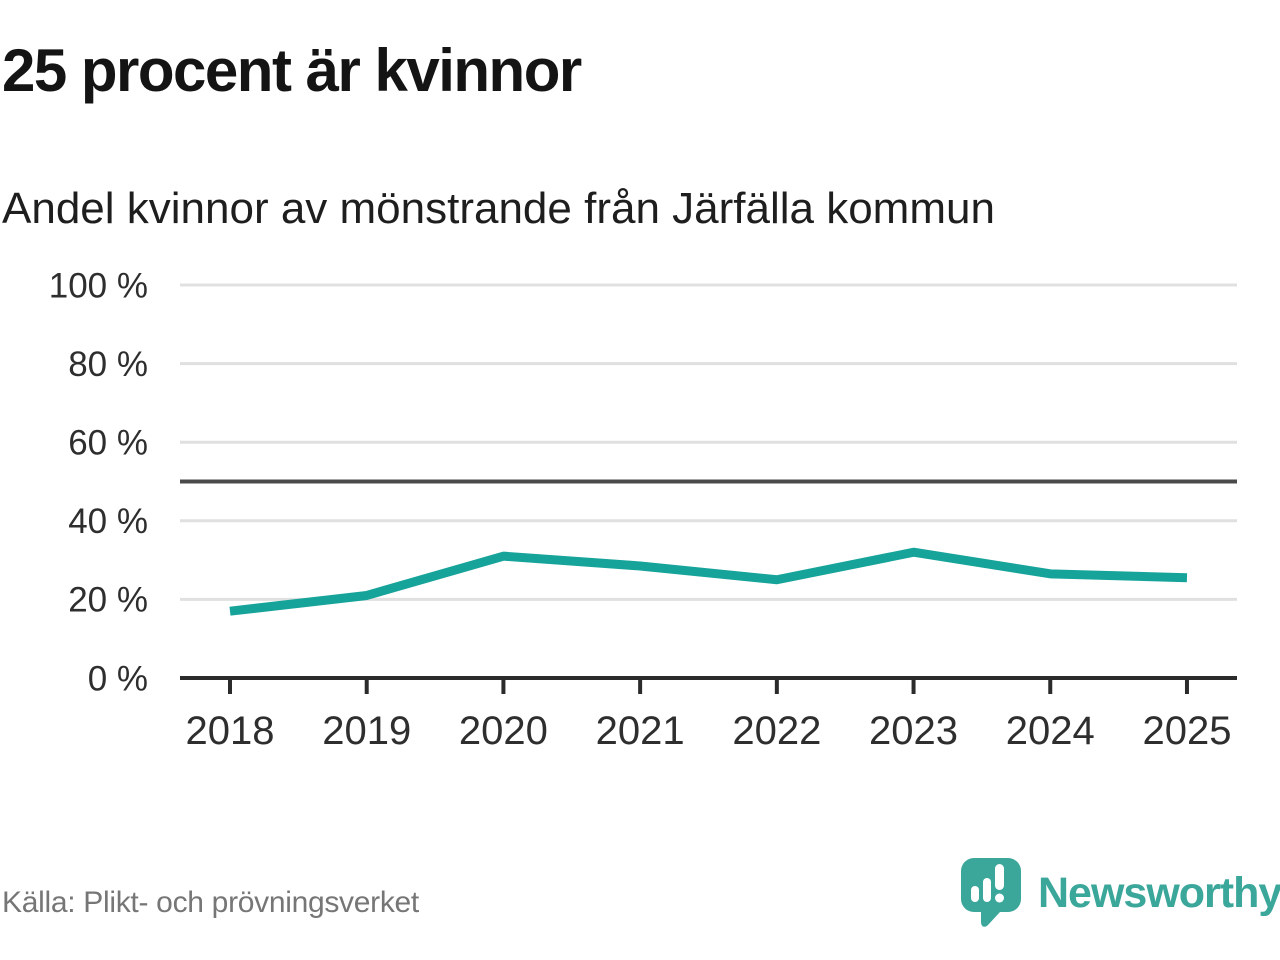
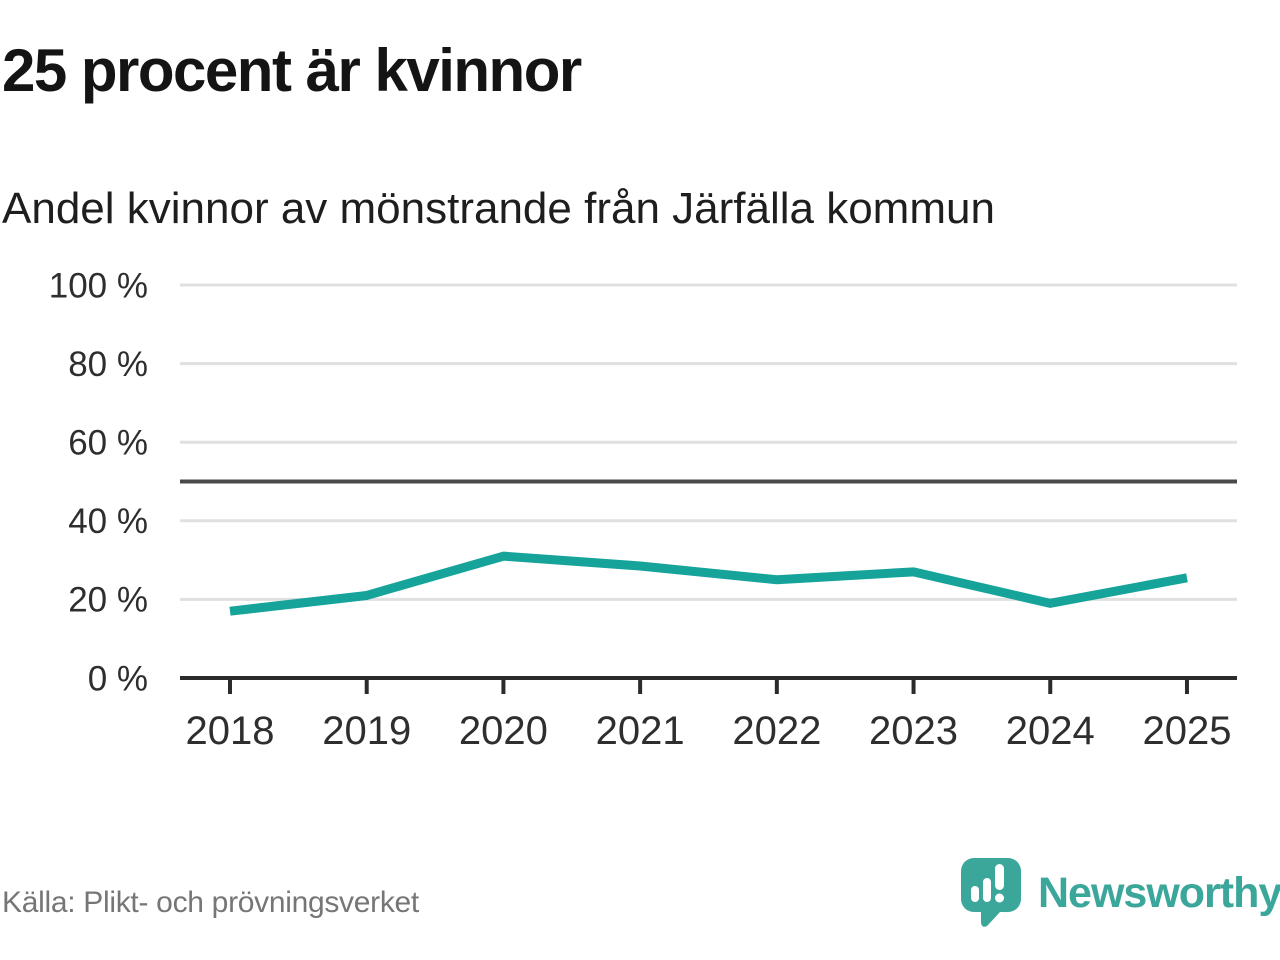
2023: 32% -> 27%
2024: 26% -> 19%
